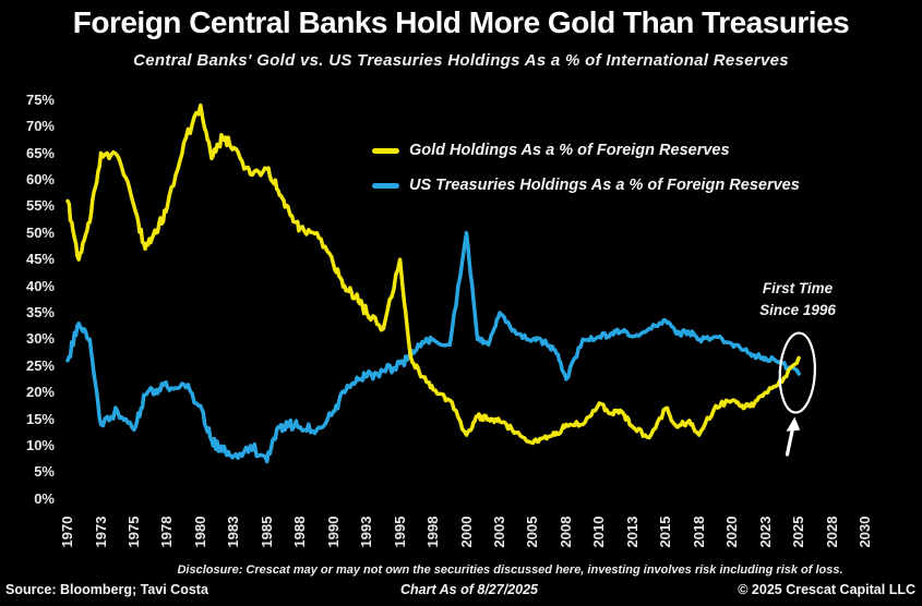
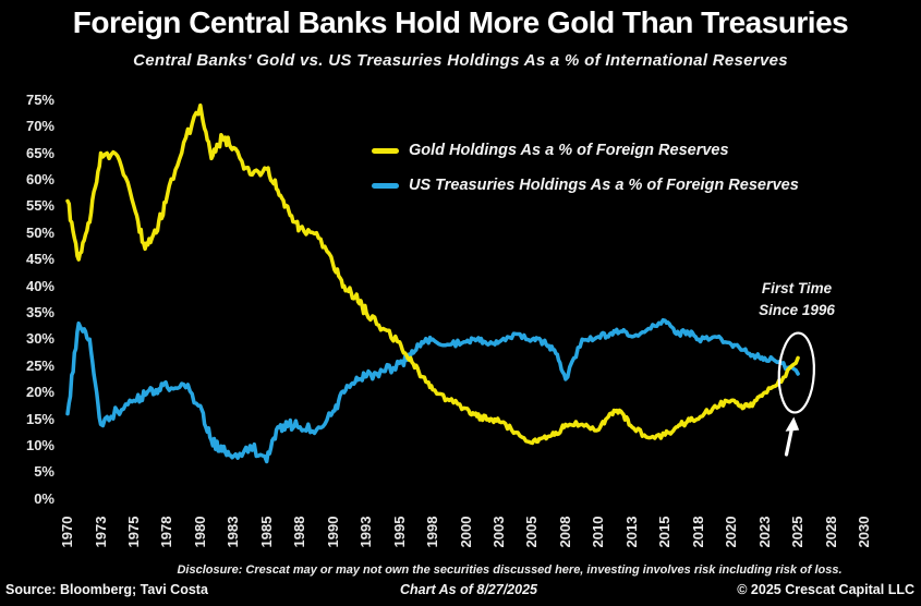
US Treasuries Holdings As a % of Foreign Reserves/1970: 26% -> 16%
US Treasuries Holdings As a % of Foreign Reserves/1975: 13% -> 18%
Gold Holdings As a % of Foreign Reserves/1978: 55% -> 57%
Gold Holdings As a % of Foreign Reserves/1995: 45% -> 30%
Gold Holdings As a % of Foreign Reserves/2000: 12% -> 17%
US Treasuries Holdings As a % of Foreign Reserves/2000: 50% -> 30%
US Treasuries Holdings As a % of Foreign Reserves/2003: 35% -> 30%
Gold Holdings As a % of Foreign Reserves/2010: 18% -> 13%
Gold Holdings As a % of Foreign Reserves/2015: 17% -> 12%
Gold Holdings As a % of Foreign Reserves/2018: 12% -> 15%
